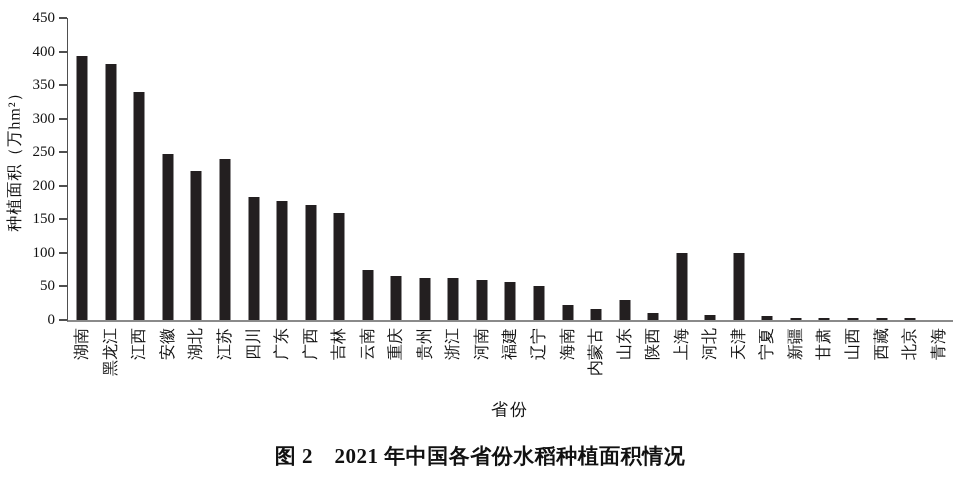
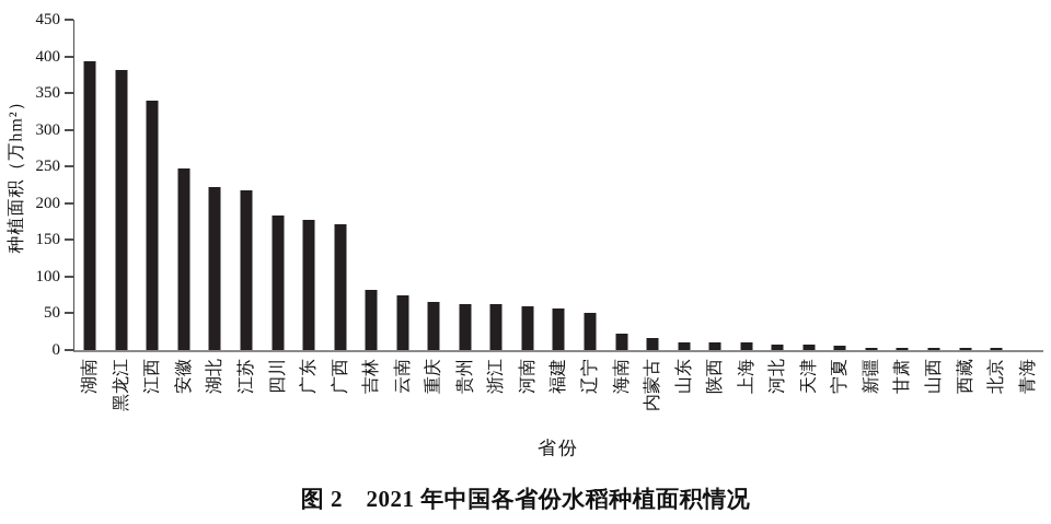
江苏: 240 -> 220
吉林: 160 -> 80
山东: 30 -> 10
上海: 100 -> 10
天津: 100 -> 10
